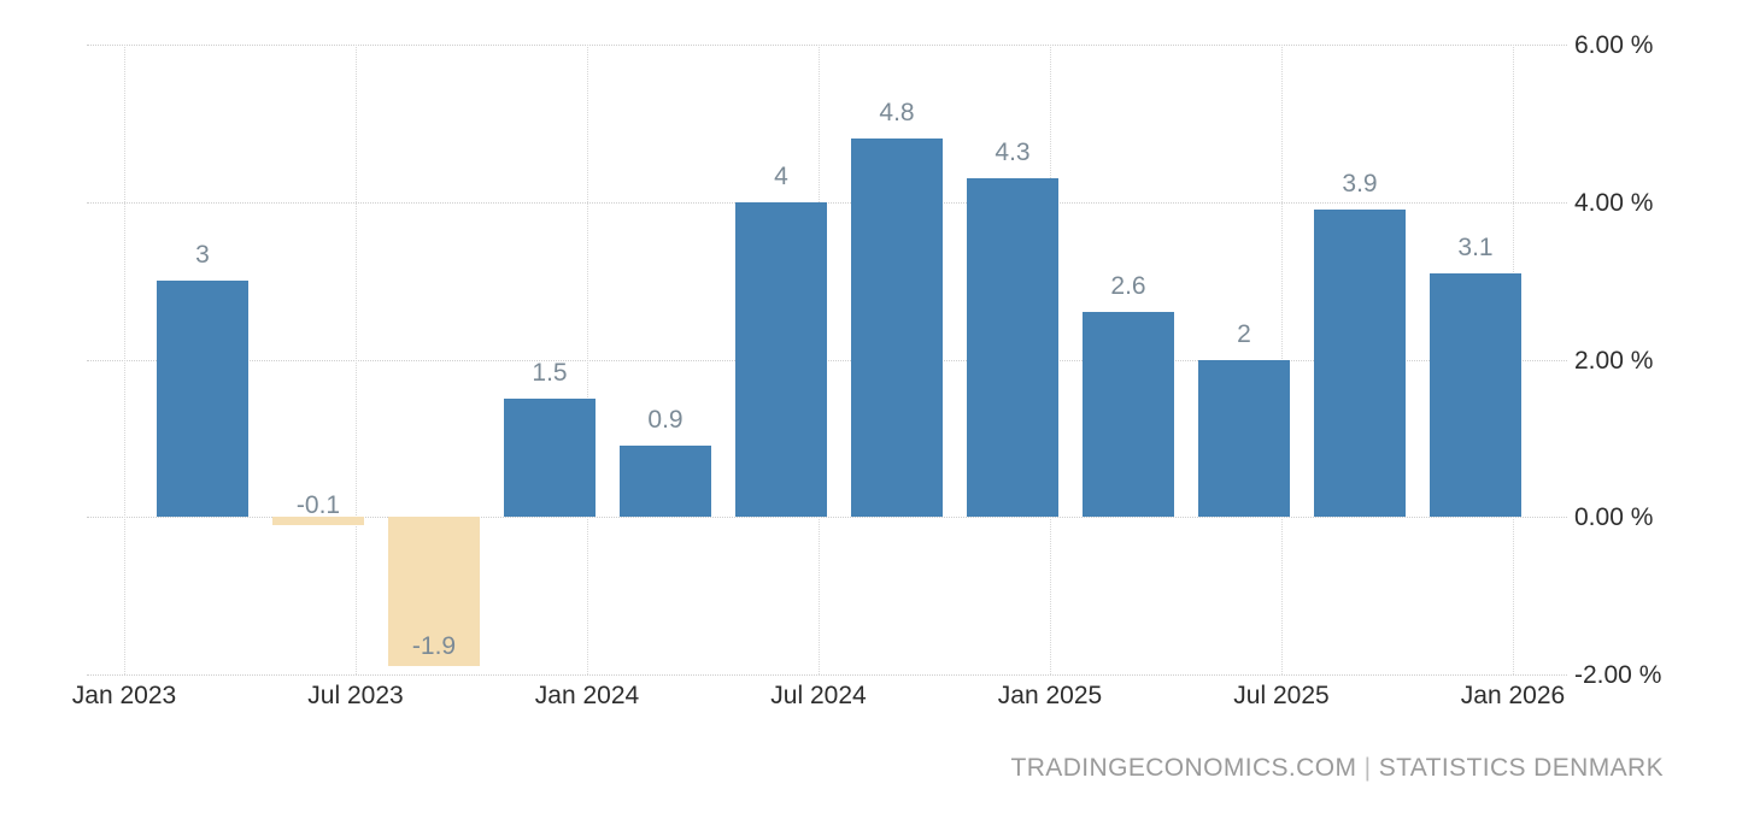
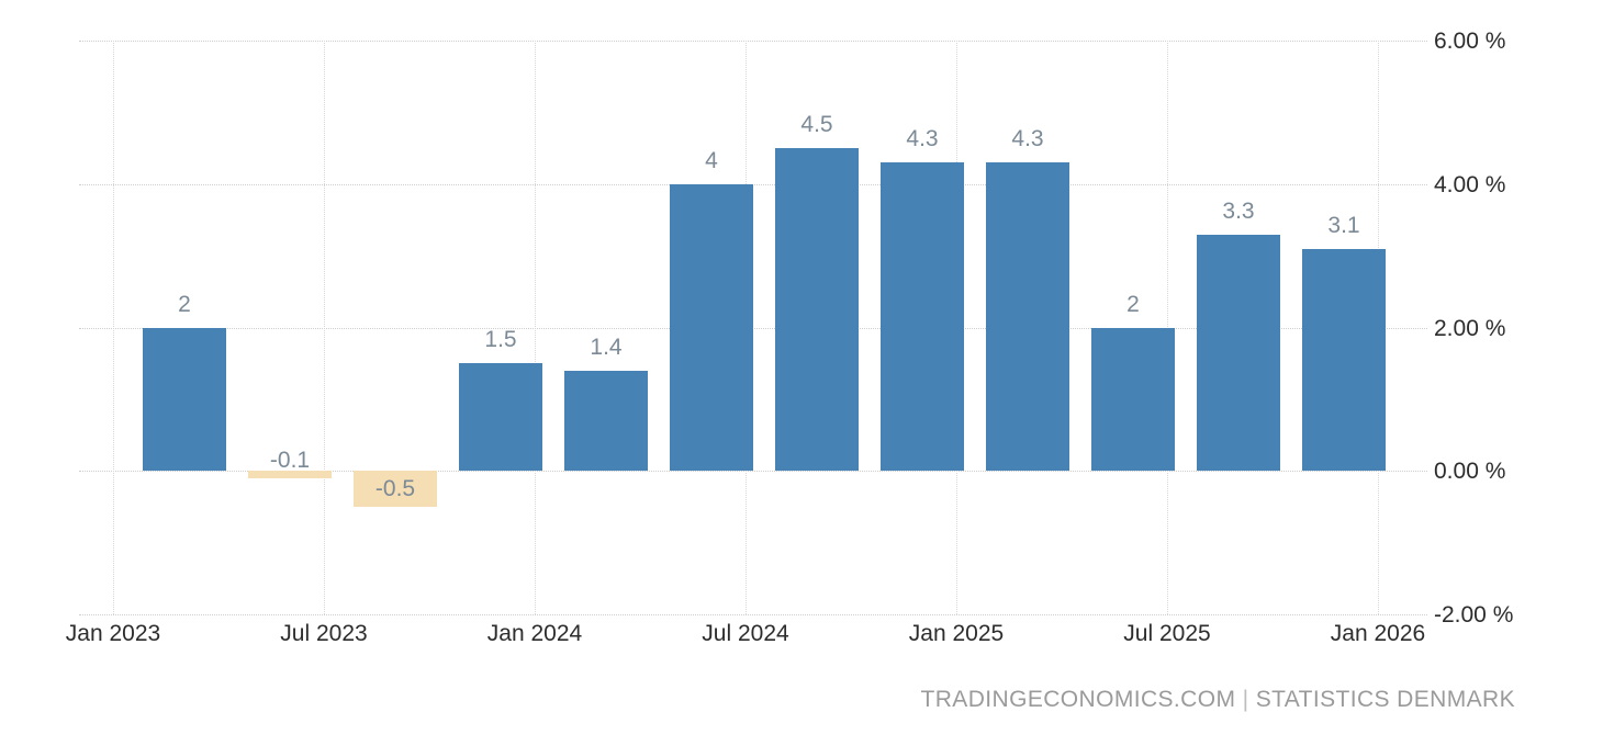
Jan 2023: 3 -> 2
Jul 2023: -1.9 -> -0.5
Jan 2024: 0.9 -> 1.4
Jul 2024: 4.8 -> 4.5
Jan 2025: 2.6 -> 4.3
Jul 2025: 3.9 -> 3.3
